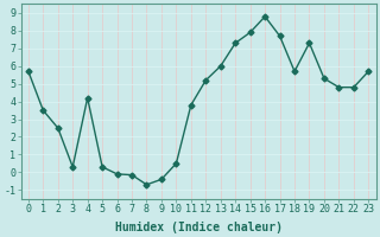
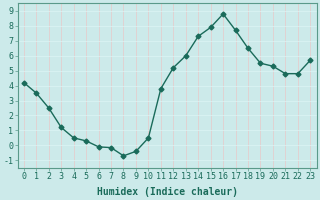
0: 5.7 -> 4.2
3: 0.3 -> 1.2
4: 4.2 -> 0.5
18: 5.7 -> 6.5
19: 7.3 -> 5.5
